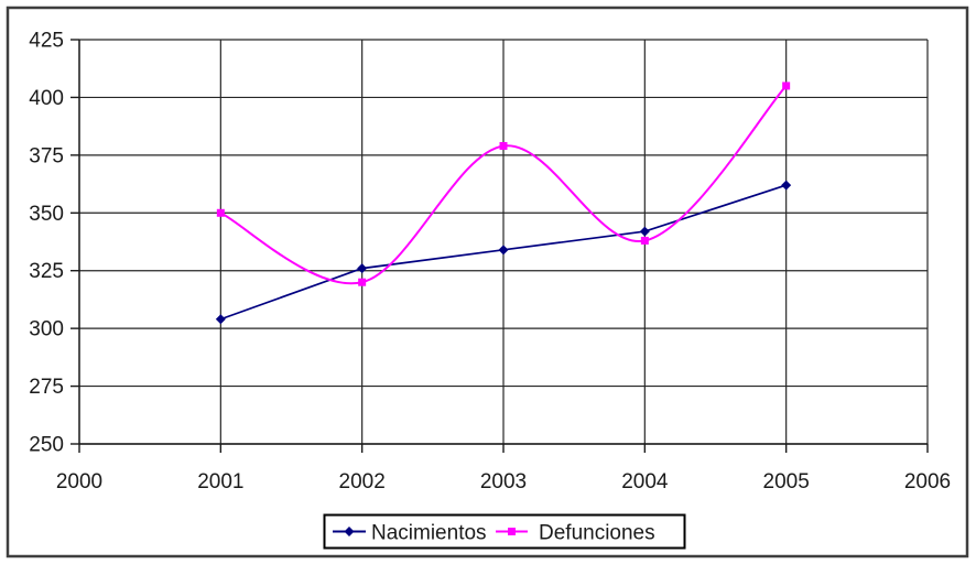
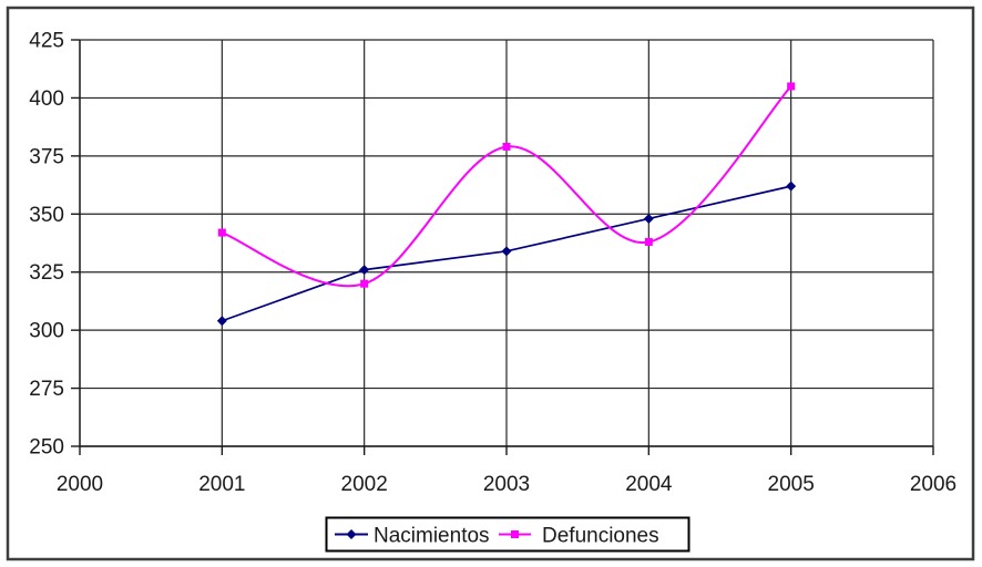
Defunciones/2001: 350 -> 342
Nacimientos/2004: 342 -> 348
